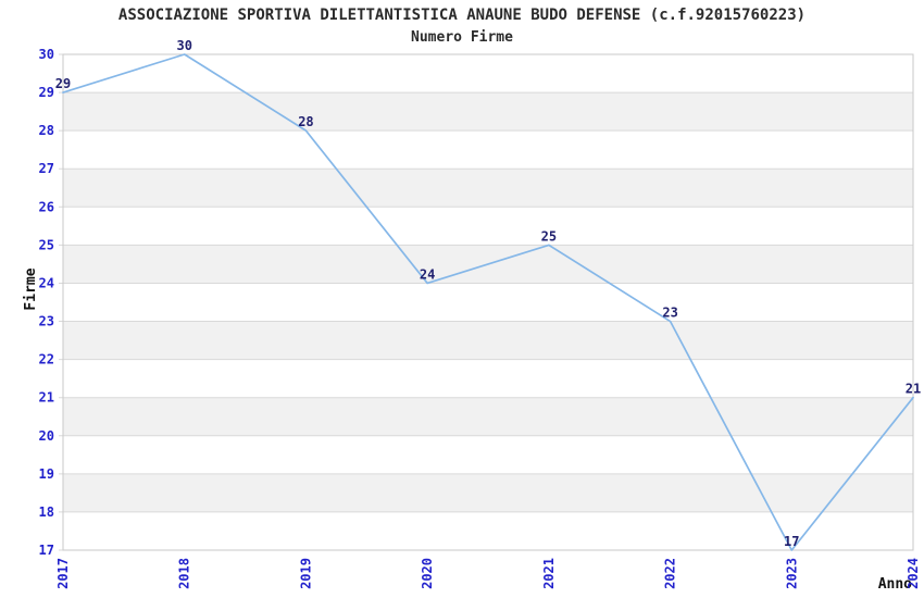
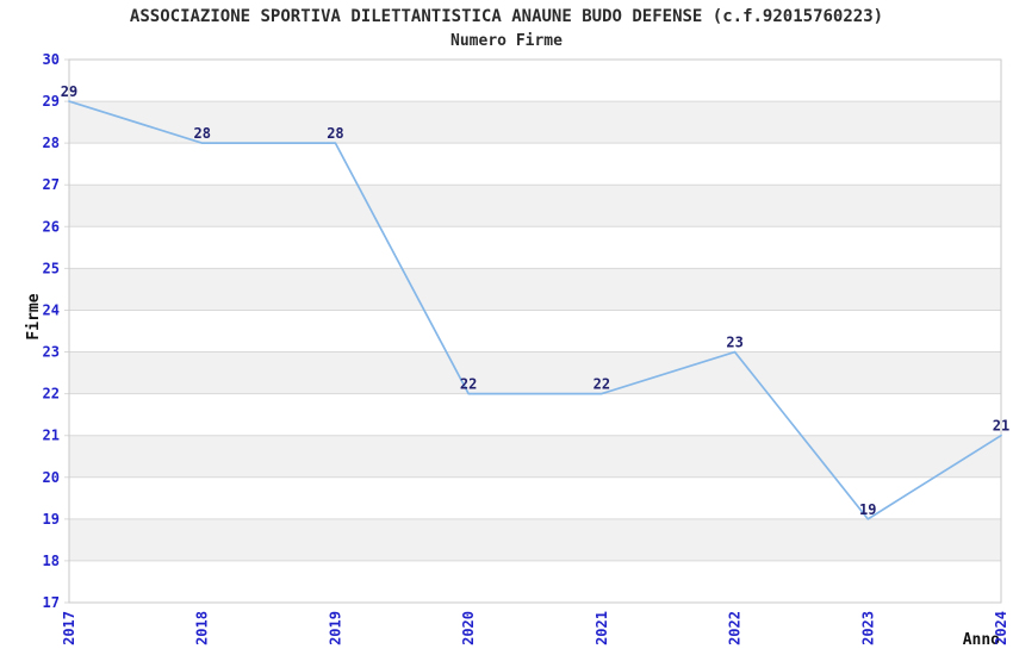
2018: 30 -> 28
2020: 24 -> 22
2021: 25 -> 22
2023: 17 -> 19
